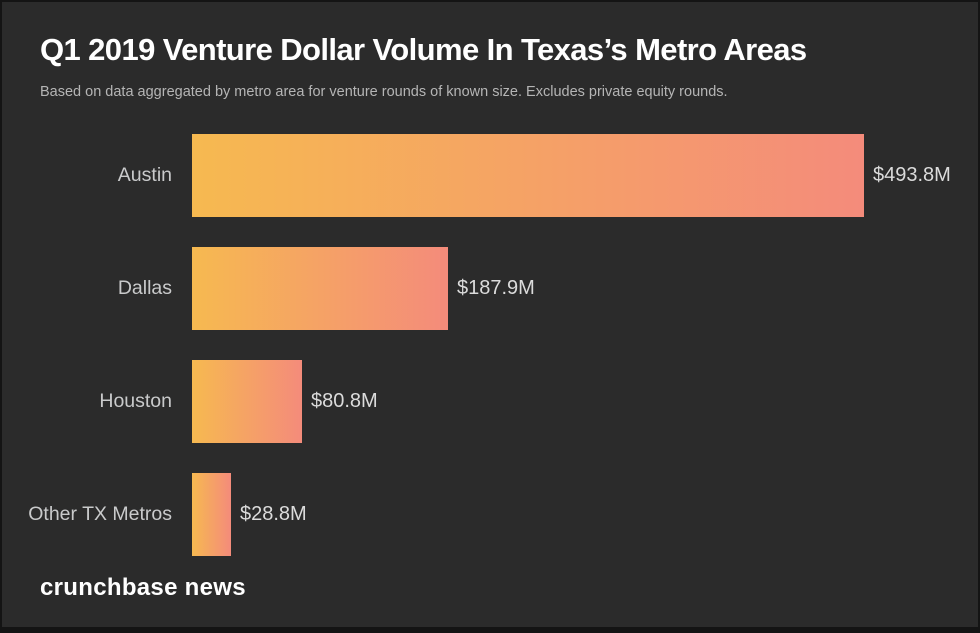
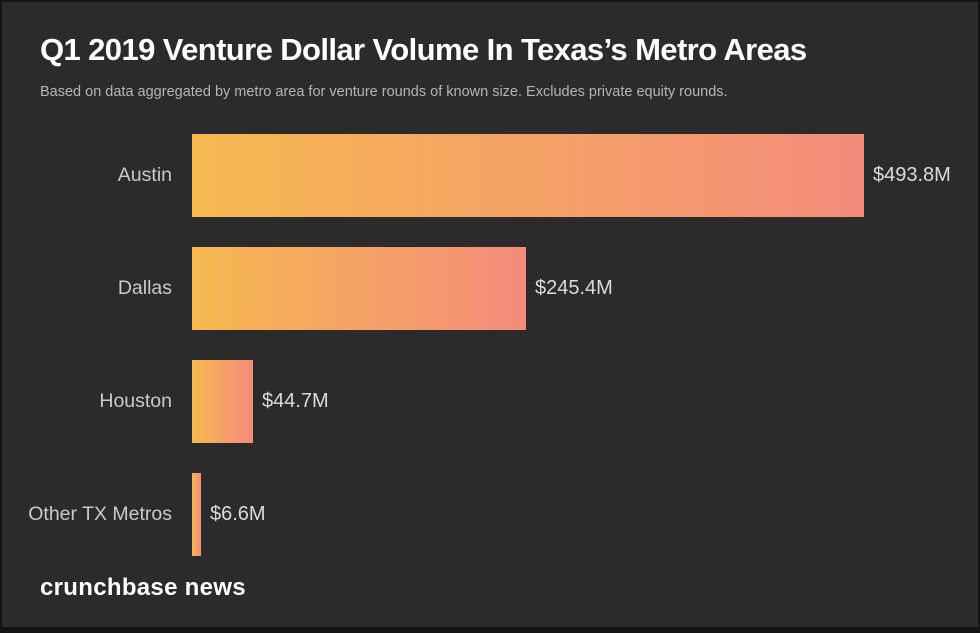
Dallas: $187.9M -> $245.4M
Houston: $80.8M -> $44.7M
Other TX Metros: $28.8M -> $6.6M
